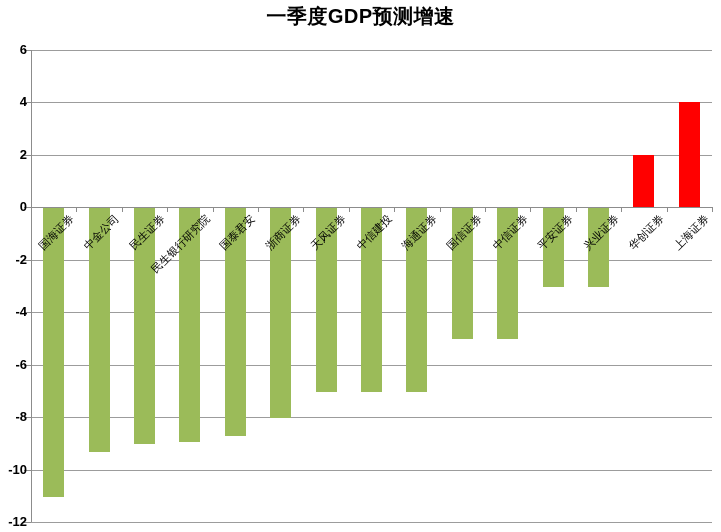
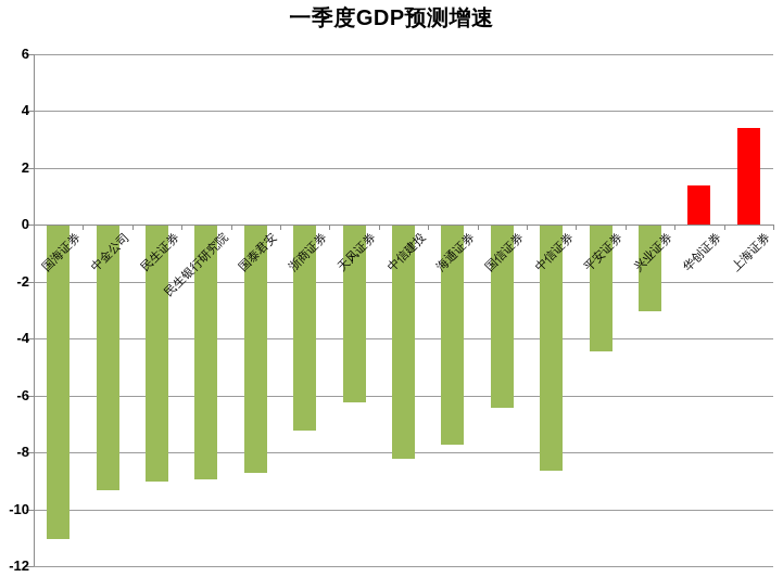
浙商证券: -8.0 -> -7.2
天风证券: -7.0 -> -6.2
中信建投: -7.0 -> -8.2
海通证券: -7.0 -> -7.7
国信证券: -5.0 -> -6.4
中信证券: -5.0 -> -8.6
平安证券: -3.0 -> -4.4
华创证券: 2.0 -> 1.4
上海证券: 4.0 -> 3.4
